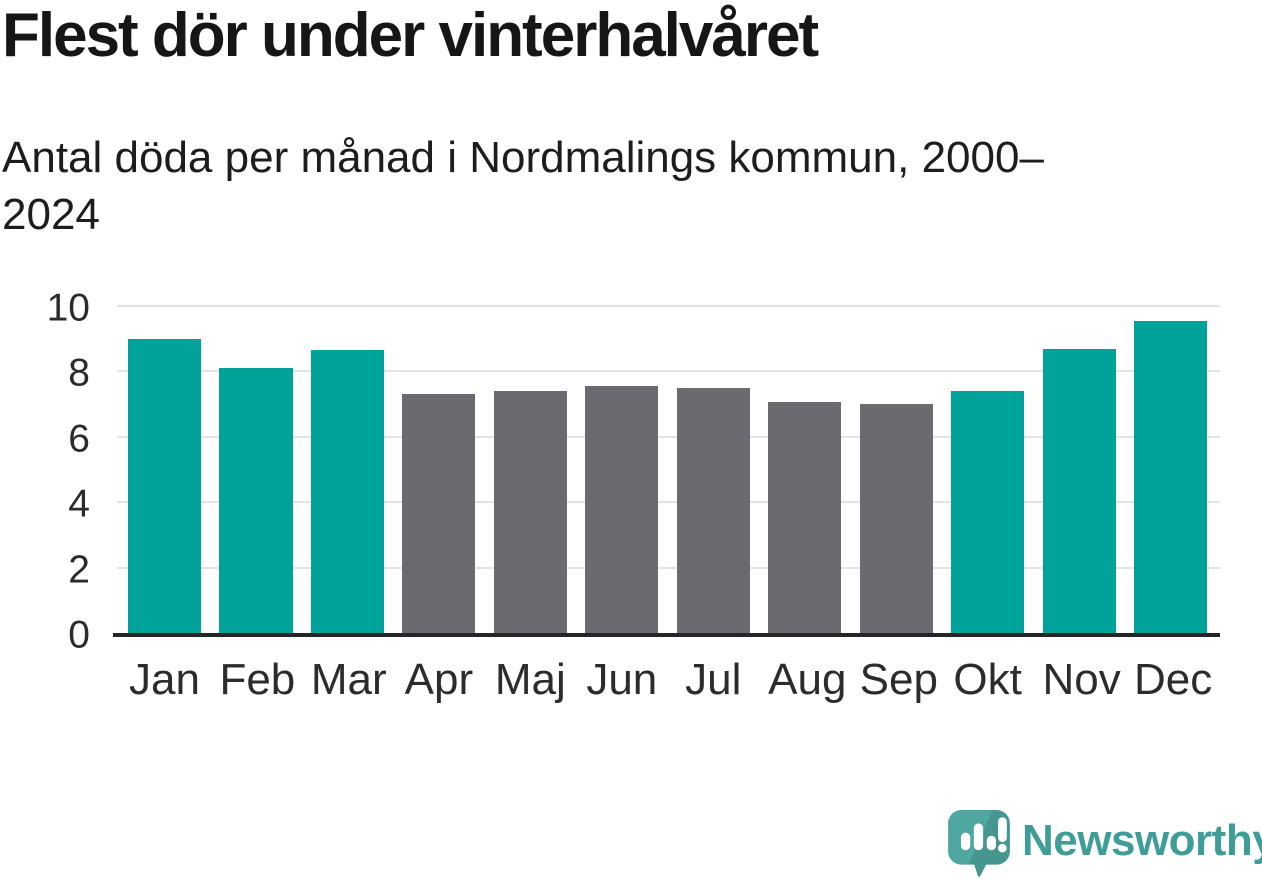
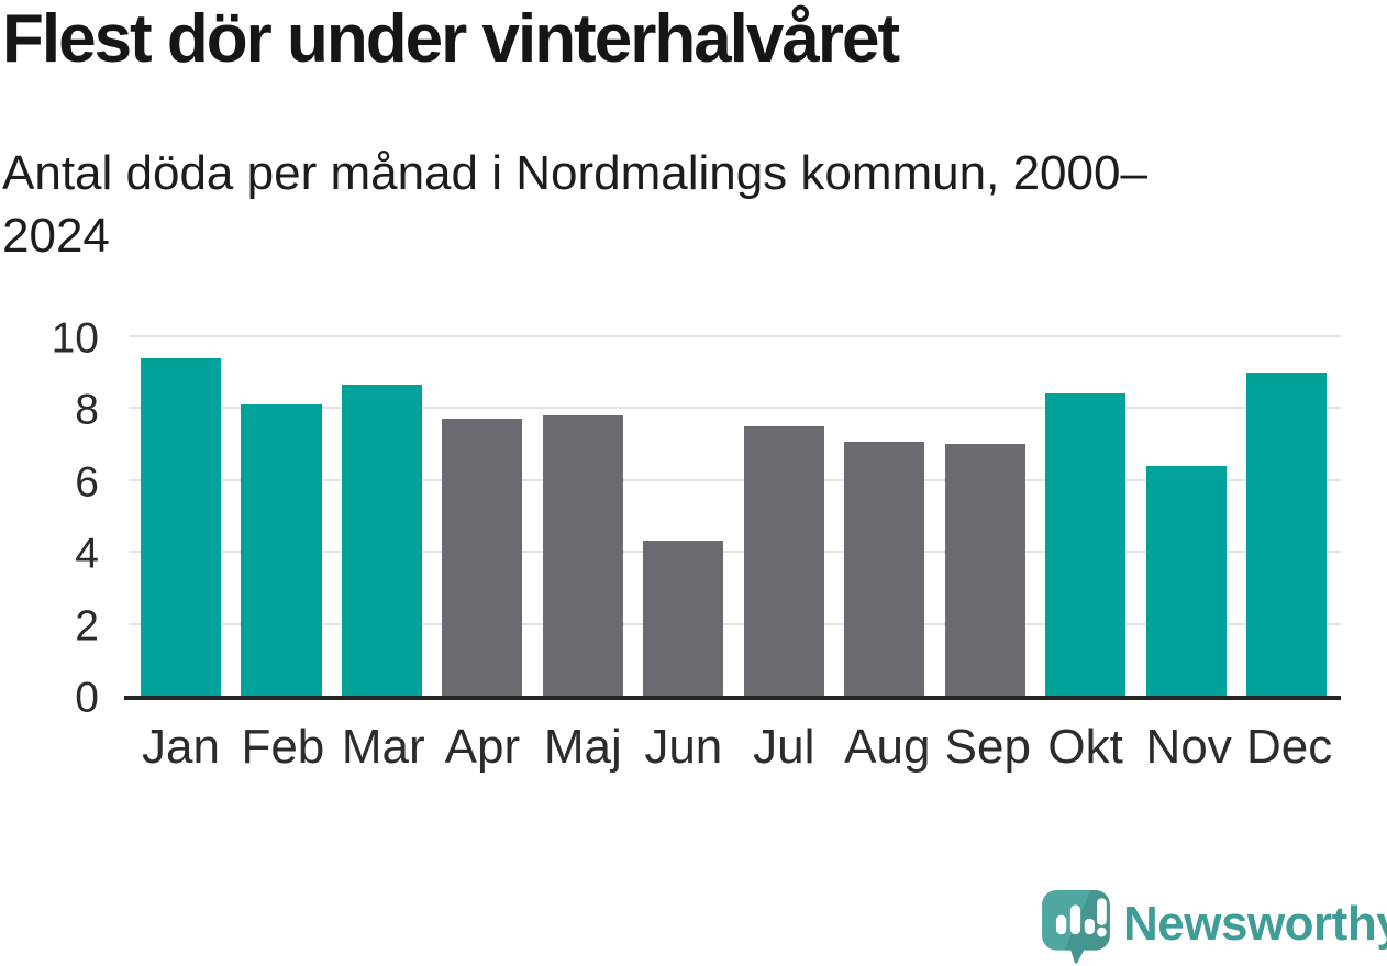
Jan: 9.0 -> 9.4
Apr: 7.3 -> 7.7
Maj: 7.4 -> 7.8
Jun: 7.5 -> 4.3
Okt: 7.4 -> 8.4
Nov: 8.7 -> 6.4
Dec: 9.6 -> 9.0
